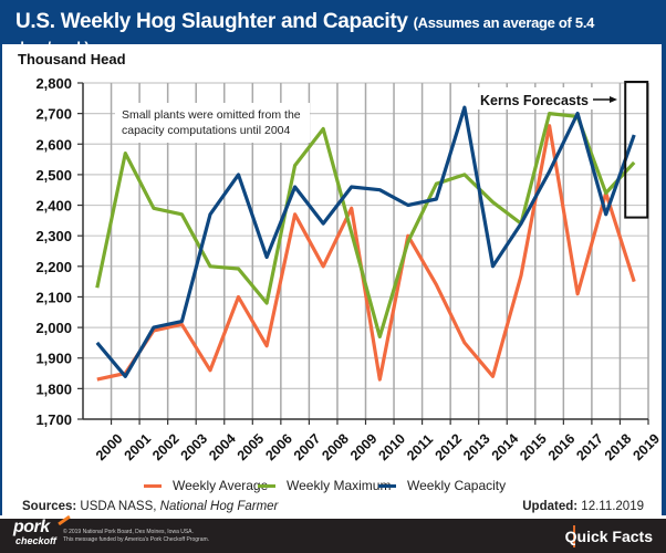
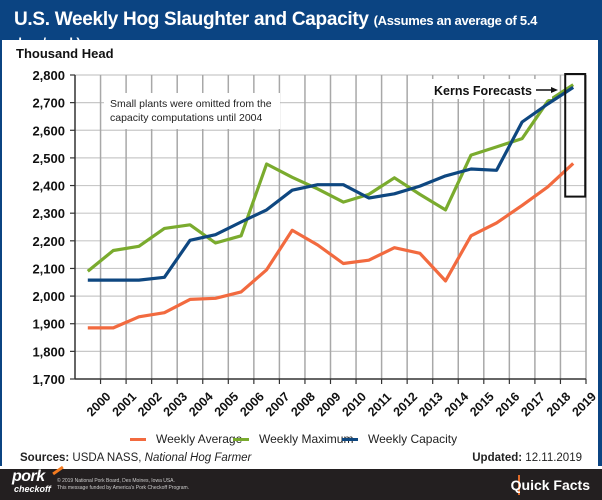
Weekly Average/2000: 1830 -> 1880
Weekly Maximum/2000: 2130 -> 2090
Weekly Capacity/2000: 1950 -> 2060
Weekly Average/2001: 1850 -> 1880
Weekly Maximum/2001: 2570 -> 2160
Weekly Capacity/2001: 1840 -> 2060
Weekly Average/2002: 1990 -> 1920
Weekly Maximum/2002: 2390 -> 2180
Weekly Capacity/2002: 2000 -> 2060
Weekly Average/2003: 2010 -> 1940
Weekly Maximum/2003: 2370 -> 2240
Weekly Capacity/2003: 2020 -> 2070
Weekly Average/2004: 1860 -> 1990
Weekly Maximum/2004: 2200 -> 2260
Weekly Capacity/2004: 2370 -> 2200
Weekly Average/2005: 2100 -> 1990
Weekly Capacity/2005: 2500 -> 2220
Weekly Average/2006: 1940 -> 2020
Weekly Maximum/2006: 2080 -> 2220
Weekly Capacity/2006: 2230 -> 2270
Weekly Average/2007: 2370 -> 2100
Weekly Maximum/2007: 2530 -> 2480
Weekly Capacity/2007: 2460 -> 2310
Weekly Average/2008: 2200 -> 2240
Weekly Maximum/2008: 2650 -> 2430
Weekly Capacity/2008: 2340 -> 2380
Weekly Average/2009: 2390 -> 2180
Weekly Maximum/2009: 2310 -> 2390
Weekly Capacity/2009: 2460 -> 2400
Weekly Average/2010: 1830 -> 2120
Weekly Maximum/2010: 1970 -> 2340
Weekly Capacity/2010: 2450 -> 2400
Weekly Average/2011: 2300 -> 2130
Weekly Maximum/2011: 2280 -> 2370
Weekly Capacity/2011: 2400 -> 2360
Weekly Average/2012: 2140 -> 2180
Weekly Maximum/2012: 2470 -> 2430
Weekly Capacity/2012: 2420 -> 2370
Weekly Average/2013: 1950 -> 2160
Weekly Maximum/2013: 2500 -> 2370
Weekly Capacity/2013: 2720 -> 2400
Weekly Average/2014: 1840 -> 2060
Weekly Maximum/2014: 2410 -> 2310
Weekly Capacity/2014: 2200 -> 2440
Weekly Average/2015: 2170 -> 2220
Weekly Maximum/2015: 2340 -> 2510
Weekly Capacity/2015: 2340 -> 2460
Weekly Average/2016: 2660 -> 2260
Weekly Maximum/2016: 2700 -> 2540
Weekly Capacity/2016: 2510 -> 2460
Weekly Average/2017: 2110 -> 2330
Weekly Maximum/2017: 2690 -> 2570
Weekly Capacity/2017: 2700 -> 2630
Weekly Average/2018: 2440 -> 2400
Weekly Maximum/2018: 2440 -> 2700
Weekly Capacity/2018: 2370 -> 2700
Weekly Average/2019: 2150 -> 2480
Weekly Maximum/2019: 2540 -> 2760
Weekly Capacity/2019: 2630 -> 2760
